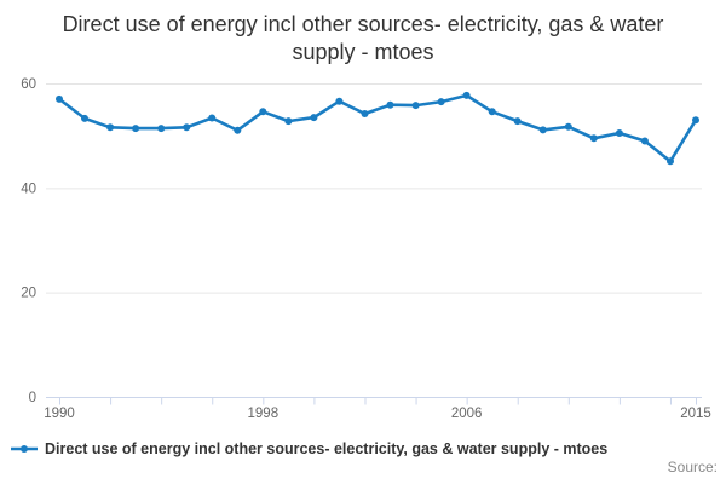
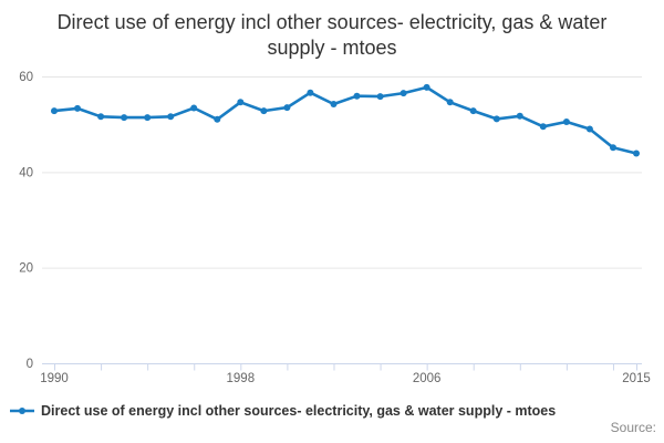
1990: 57 -> 53
2015: 53 -> 44
